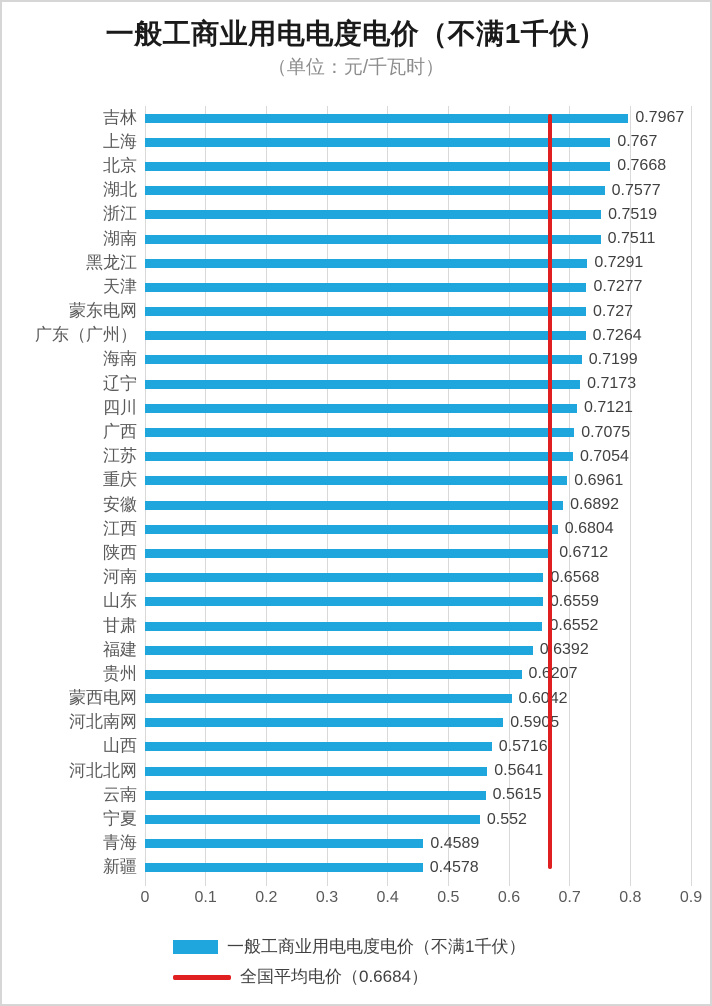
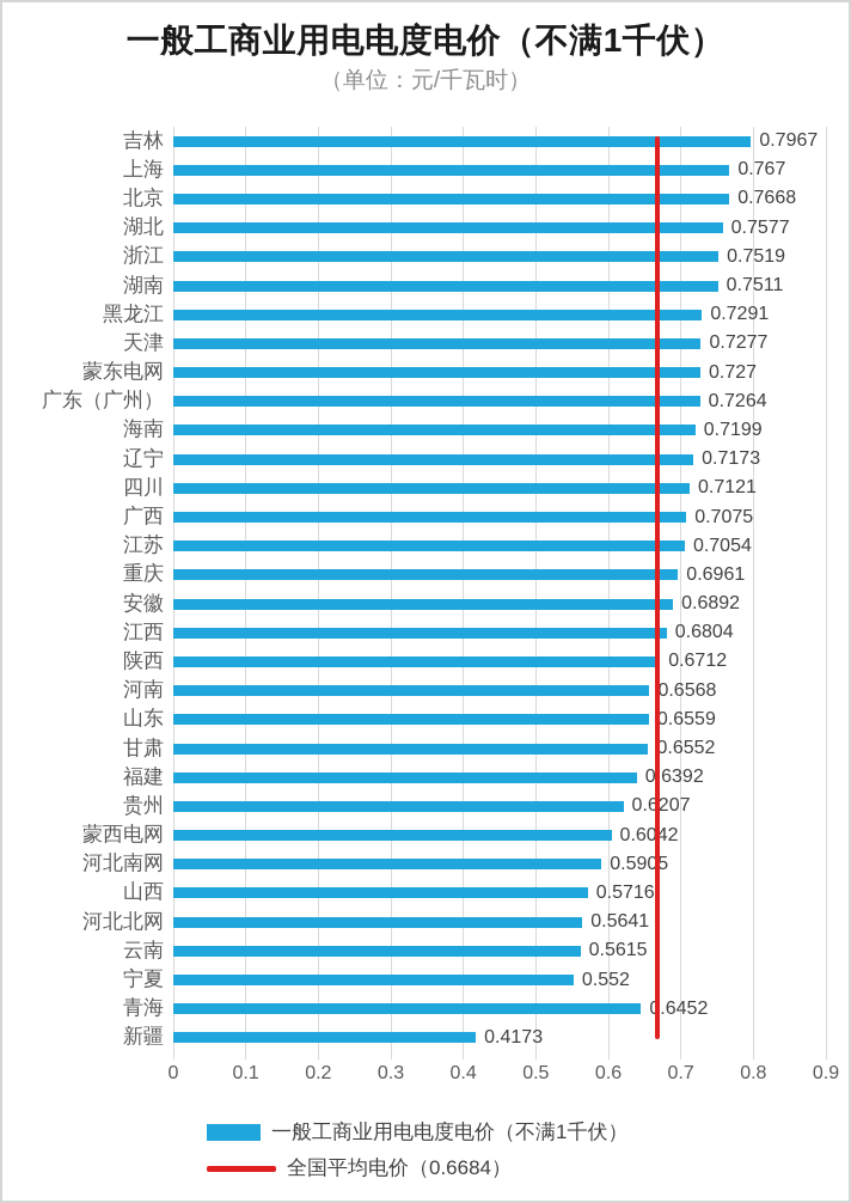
青海: 0.4589 -> 0.6452
新疆: 0.4578 -> 0.4173
